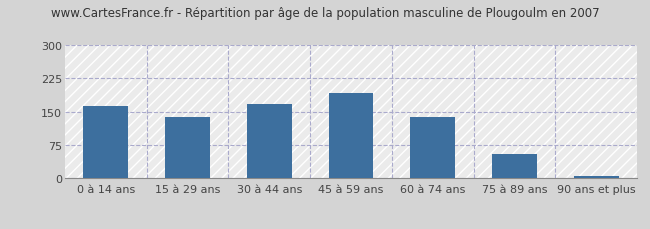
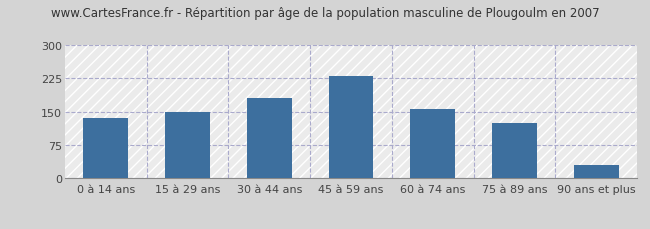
0 à 14 ans: 163 -> 135
15 à 29 ans: 137 -> 150
30 à 44 ans: 168 -> 180
45 à 59 ans: 193 -> 230
60 à 74 ans: 137 -> 155
75 à 89 ans: 55 -> 125
90 ans et plus: 5 -> 30
